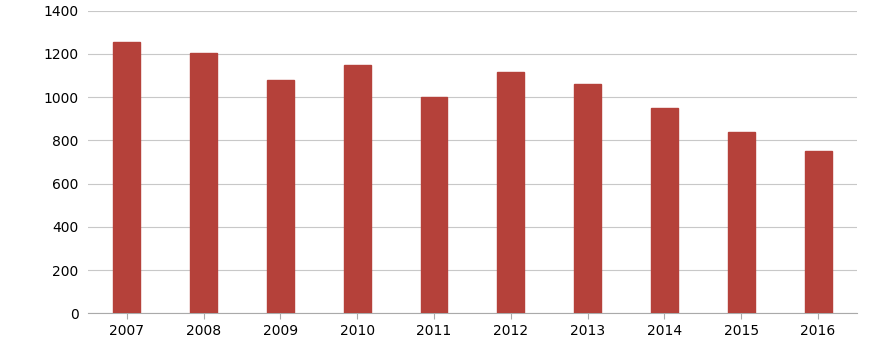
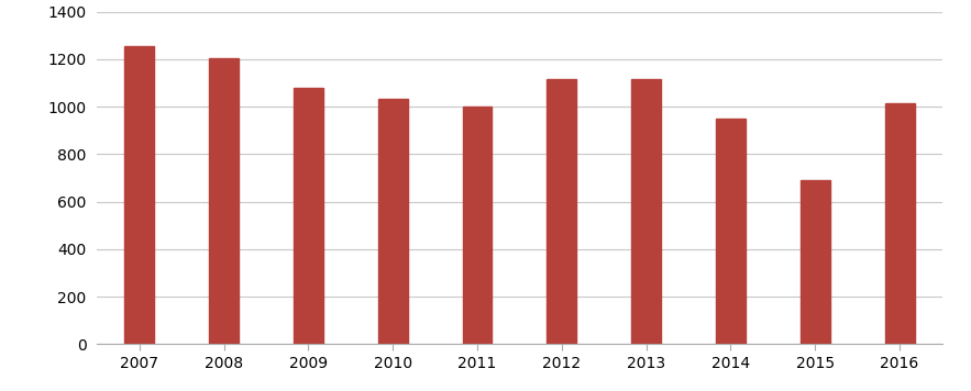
2010: 1150 -> 1035
2013: 1060 -> 1115
2015: 840 -> 690
2016: 752 -> 1015
